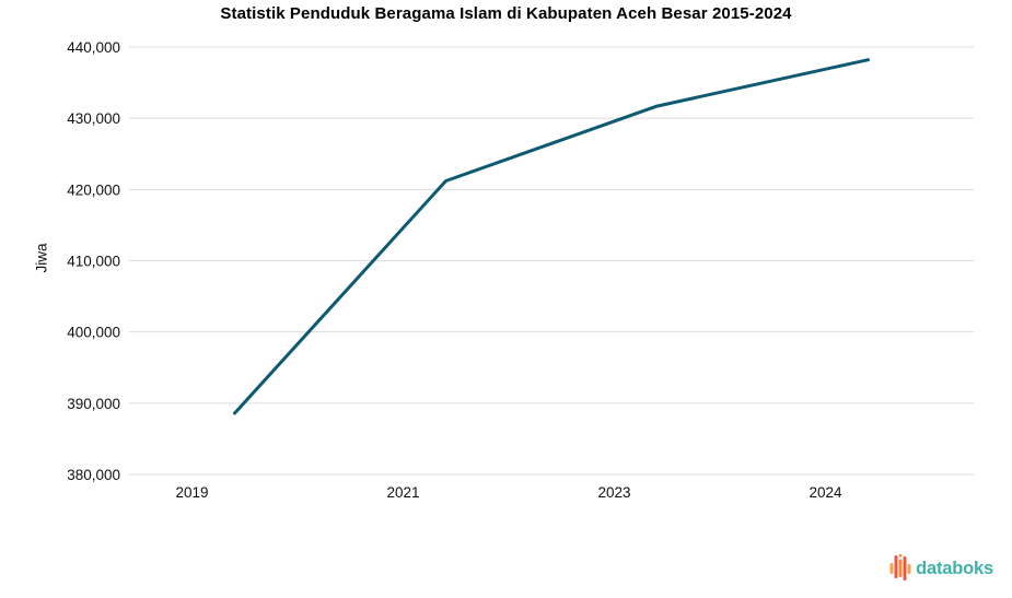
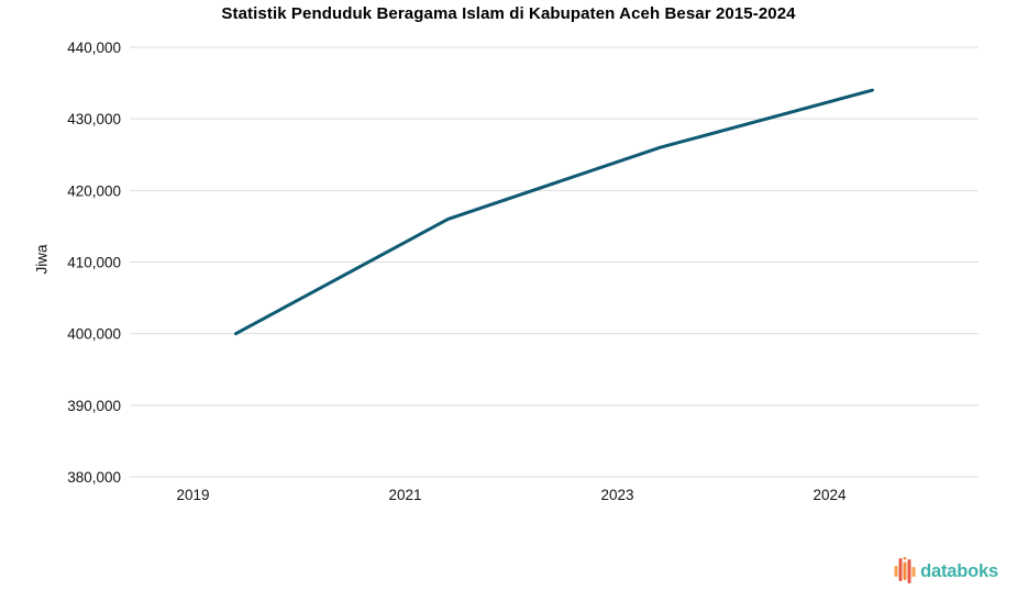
2019: 389000 -> 400000
2021: 421000 -> 416000
2023: 432000 -> 426000
2024: 438000 -> 434000
